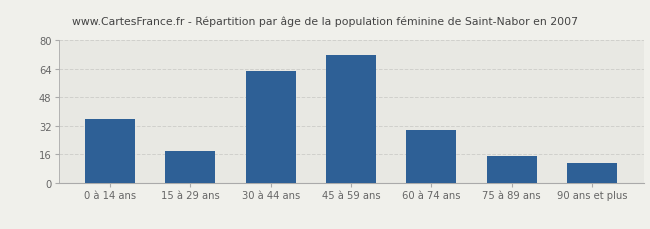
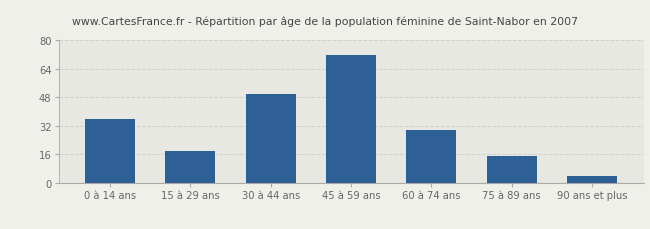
30 à 44 ans: 63 -> 50
90 ans et plus: 11 -> 4
